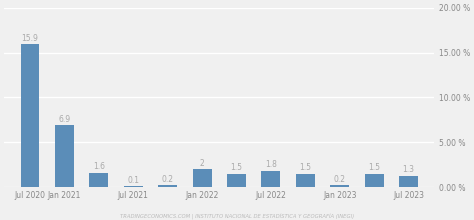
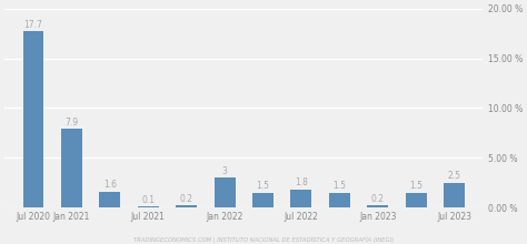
Jul 2020: 15.9 -> 17.7
Jan 2021: 6.9 -> 7.9
Jan 2022: 2 -> 3
Jul 2023: 1.3 -> 2.5
